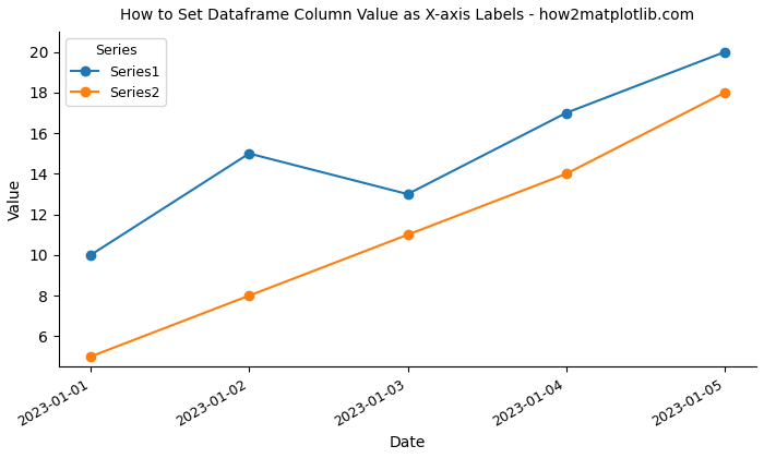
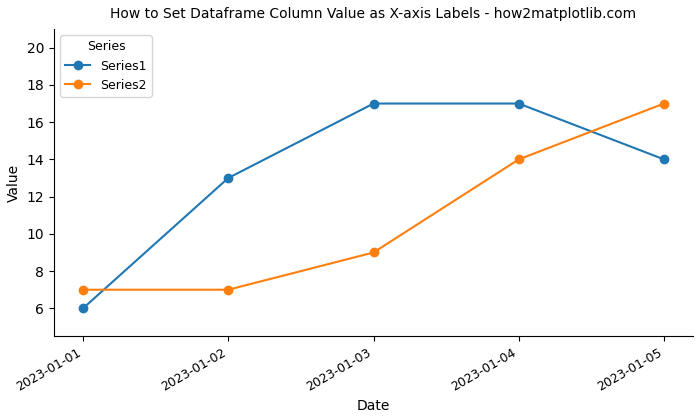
Series1/2023-01-01: 10 -> 6
Series2/2023-01-01: 5 -> 7
Series1/2023-01-02: 15 -> 13
Series2/2023-01-02: 8 -> 7
Series1/2023-01-03: 13 -> 17
Series2/2023-01-03: 11 -> 9
Series1/2023-01-05: 20 -> 14
Series2/2023-01-05: 18 -> 17
